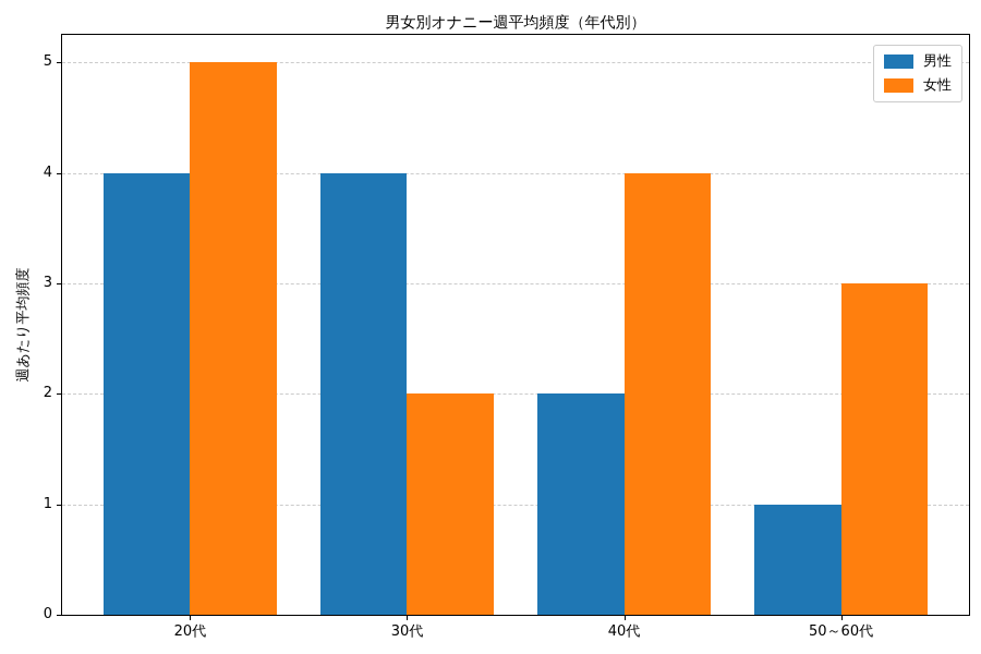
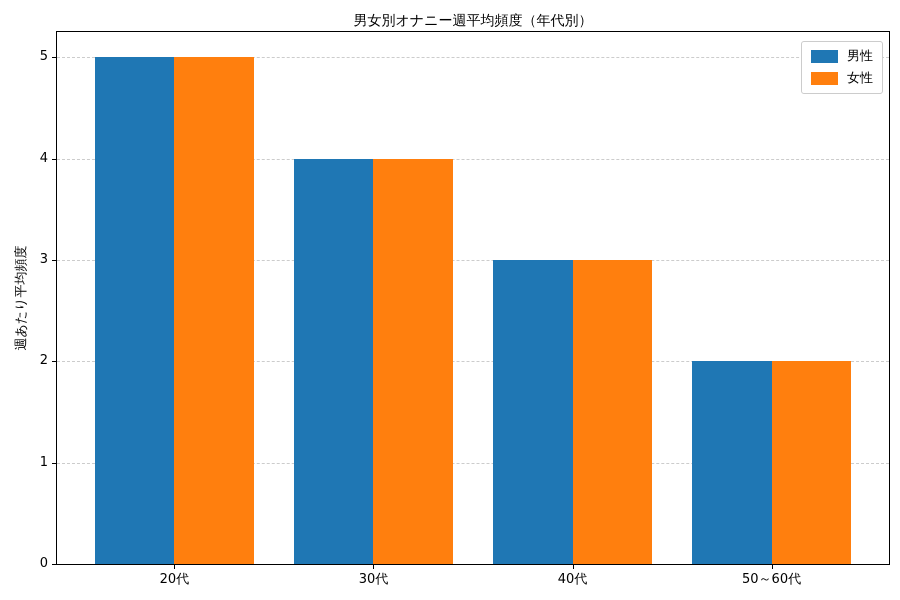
男性/20代: 4 -> 5
女性/30代: 2 -> 4
男性/40代: 2 -> 3
女性/40代: 4 -> 3
男性/50～60代: 1 -> 2
女性/50～60代: 3 -> 2
